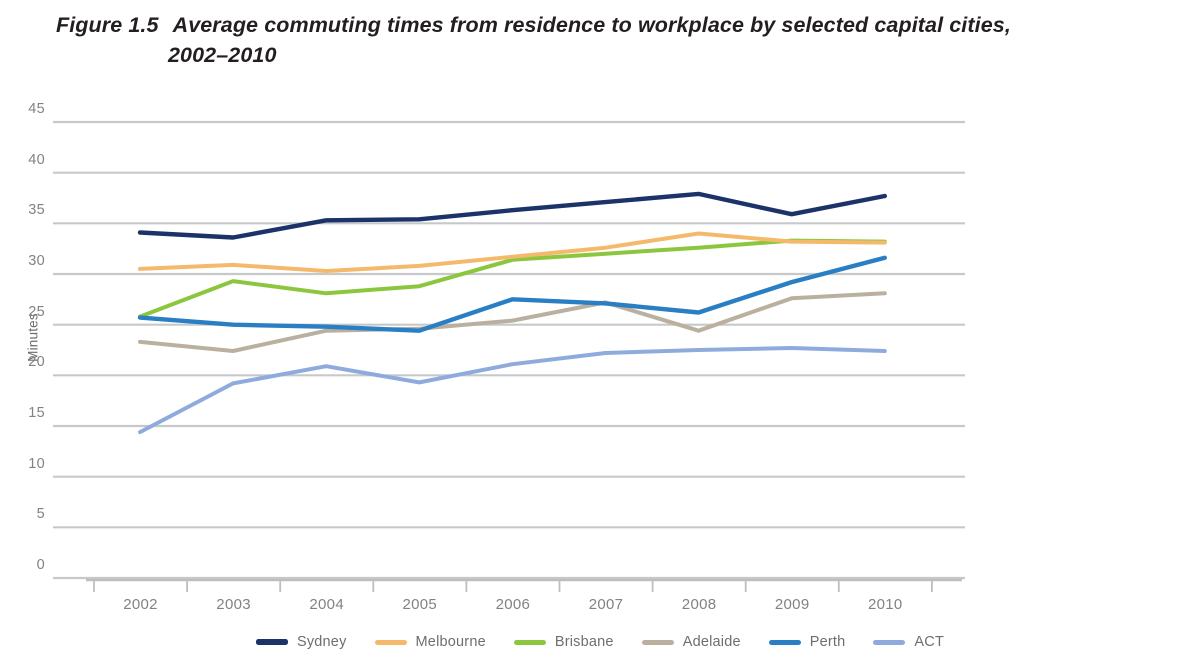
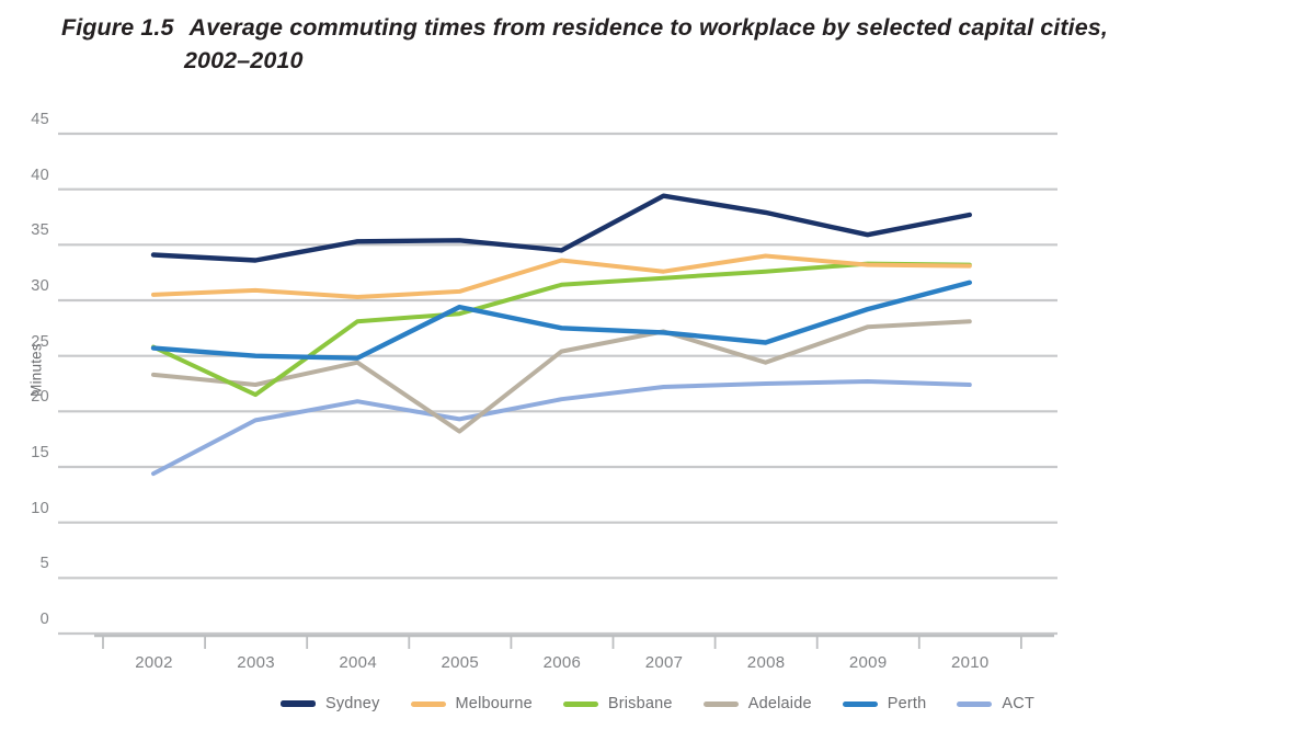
Brisbane/2003: 29.3 -> 21.5
Adelaide/2005: 24.6 -> 18.2
Perth/2005: 24.4 -> 29.4
Sydney/2006: 36.3 -> 34.5
Melbourne/2006: 31.7 -> 33.6
Sydney/2007: 37.1 -> 39.4
